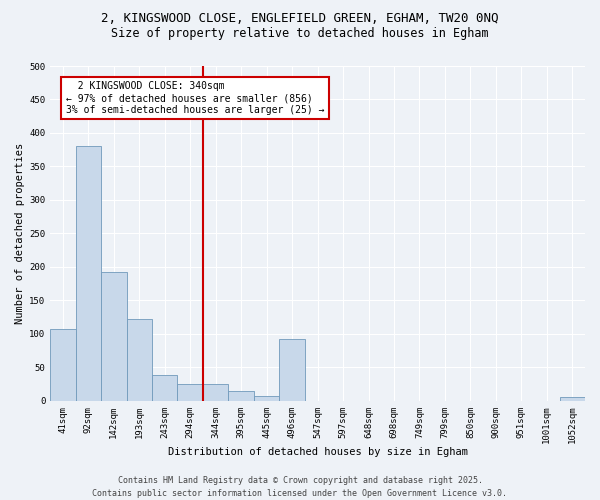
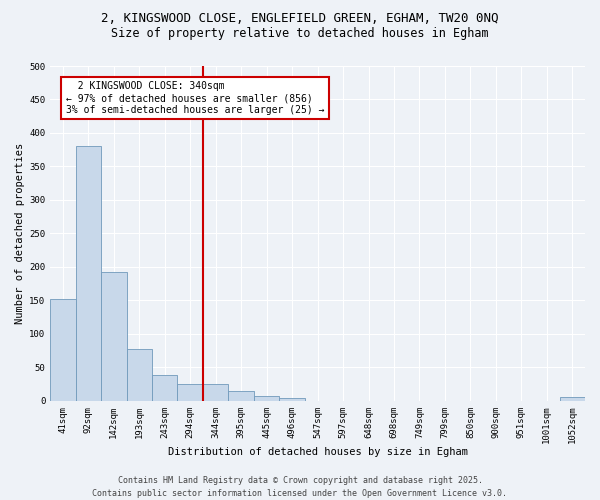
41sqm: 108 -> 152
193sqm: 122 -> 77
496sqm: 92 -> 4
